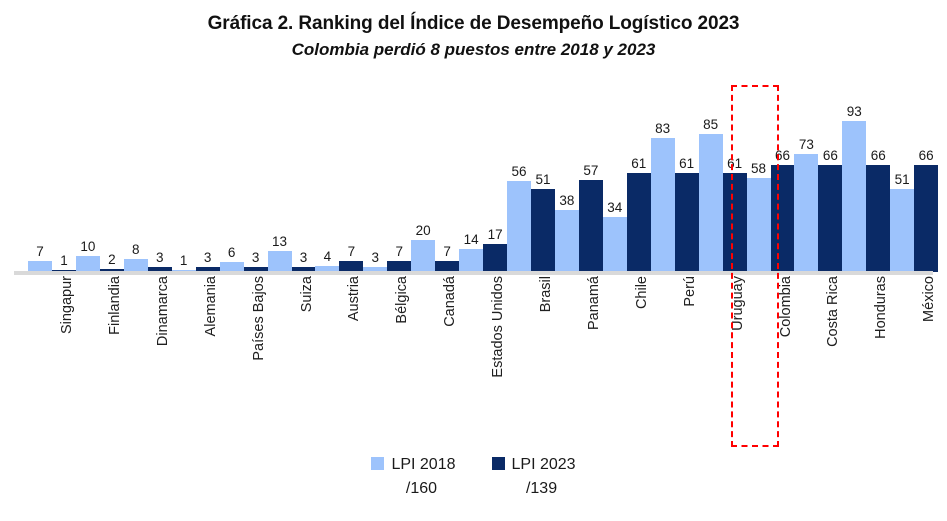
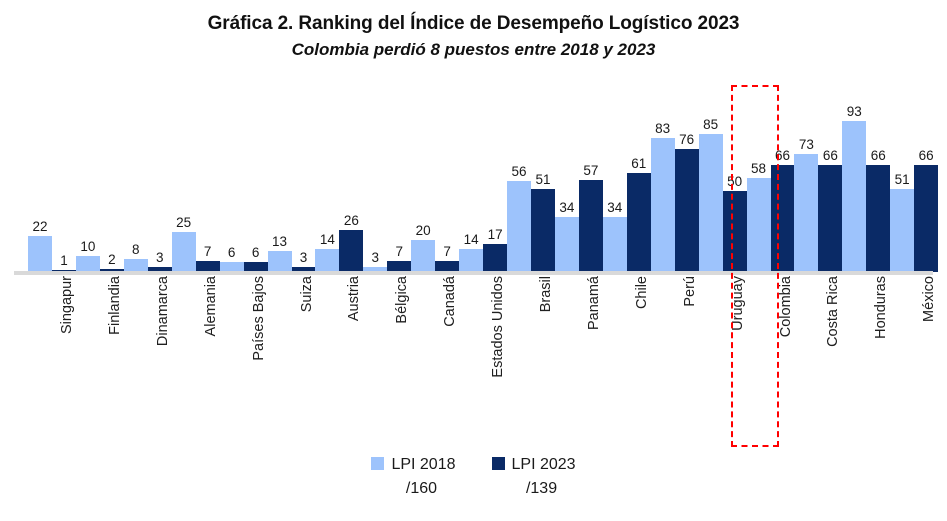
LPI 2018/Singapur: 7 -> 22
LPI 2018/Alemania: 1 -> 25
LPI 2023/Alemania: 3 -> 7
LPI 2023/Países Bajos: 3 -> 6
LPI 2018/Austria: 4 -> 14
LPI 2023/Austria: 7 -> 26
LPI 2018/Panamá: 38 -> 34
LPI 2023/Perú: 61 -> 76
LPI 2023/Uruguay: 61 -> 50
